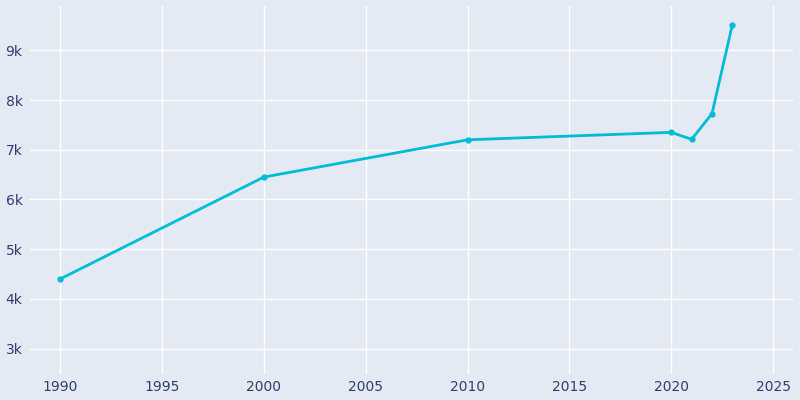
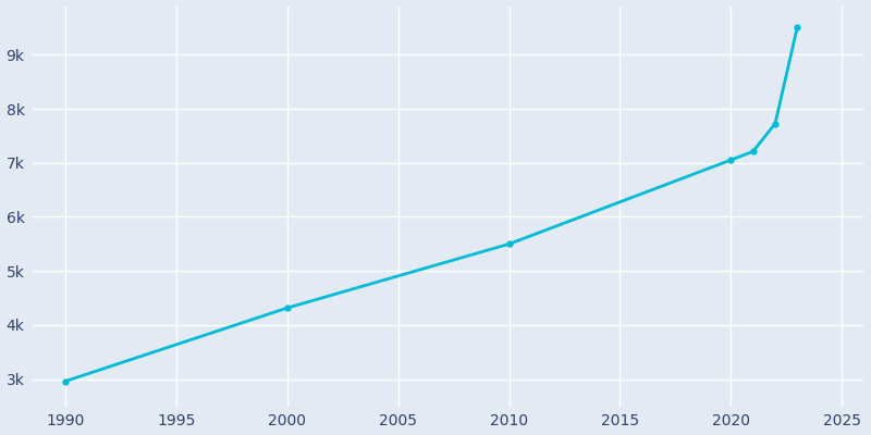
1990: 4.40k -> 2.96k
2000: 6.45k -> 4.32k
2010: 7.20k -> 5.50k
2020: 7.35k -> 7.05k
